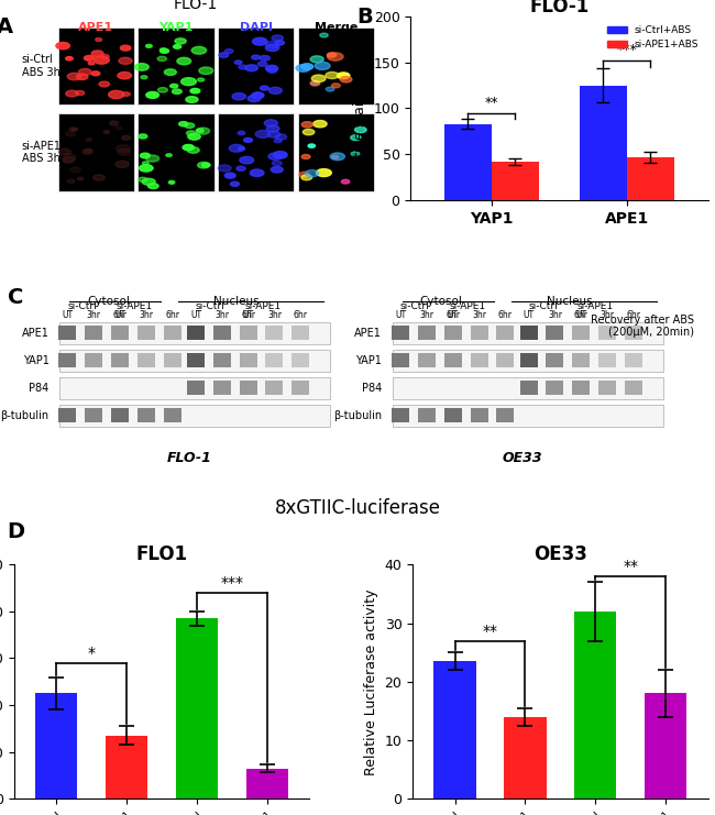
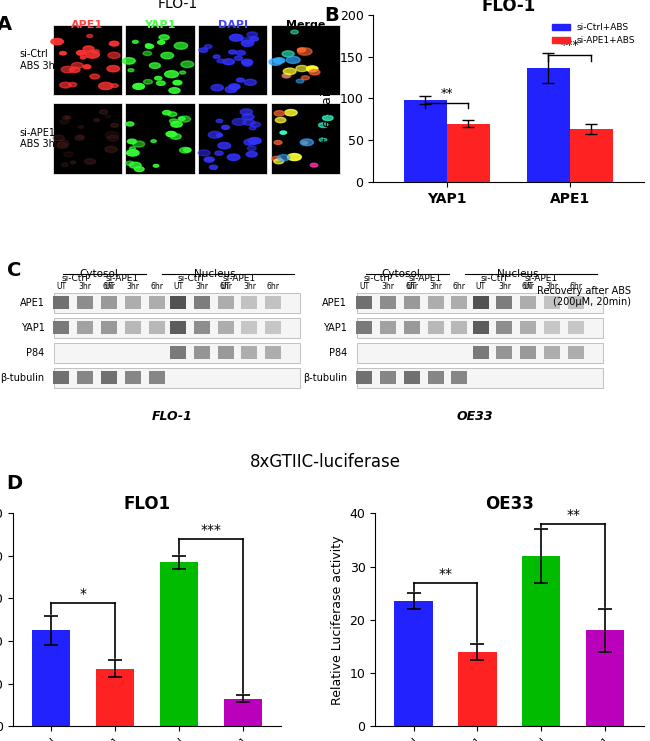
FLO-1/si-Ctrl+ABS/YAP1: 83 -> 98
FLO-1/si-APE1+ABS/YAP1: 42 -> 70
FLO-1/si-Ctrl+ABS/APE1: 125 -> 136
FLO-1/si-APE1+ABS/APE1: 47 -> 64
